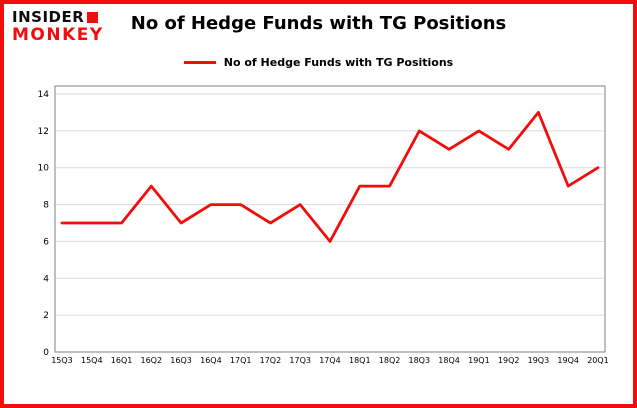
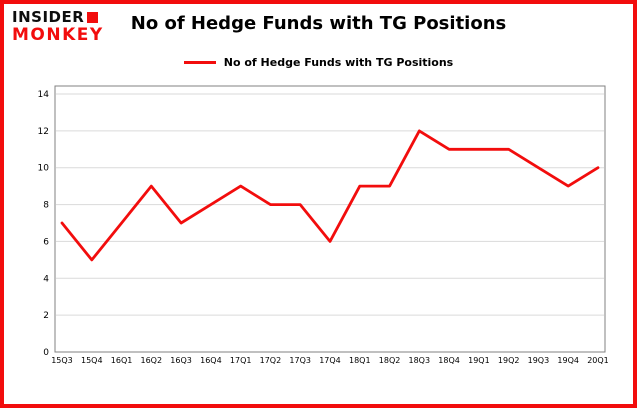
15Q4: 7 -> 5
17Q1: 8 -> 9
17Q2: 7 -> 8
19Q1: 12 -> 11
19Q3: 13 -> 10
